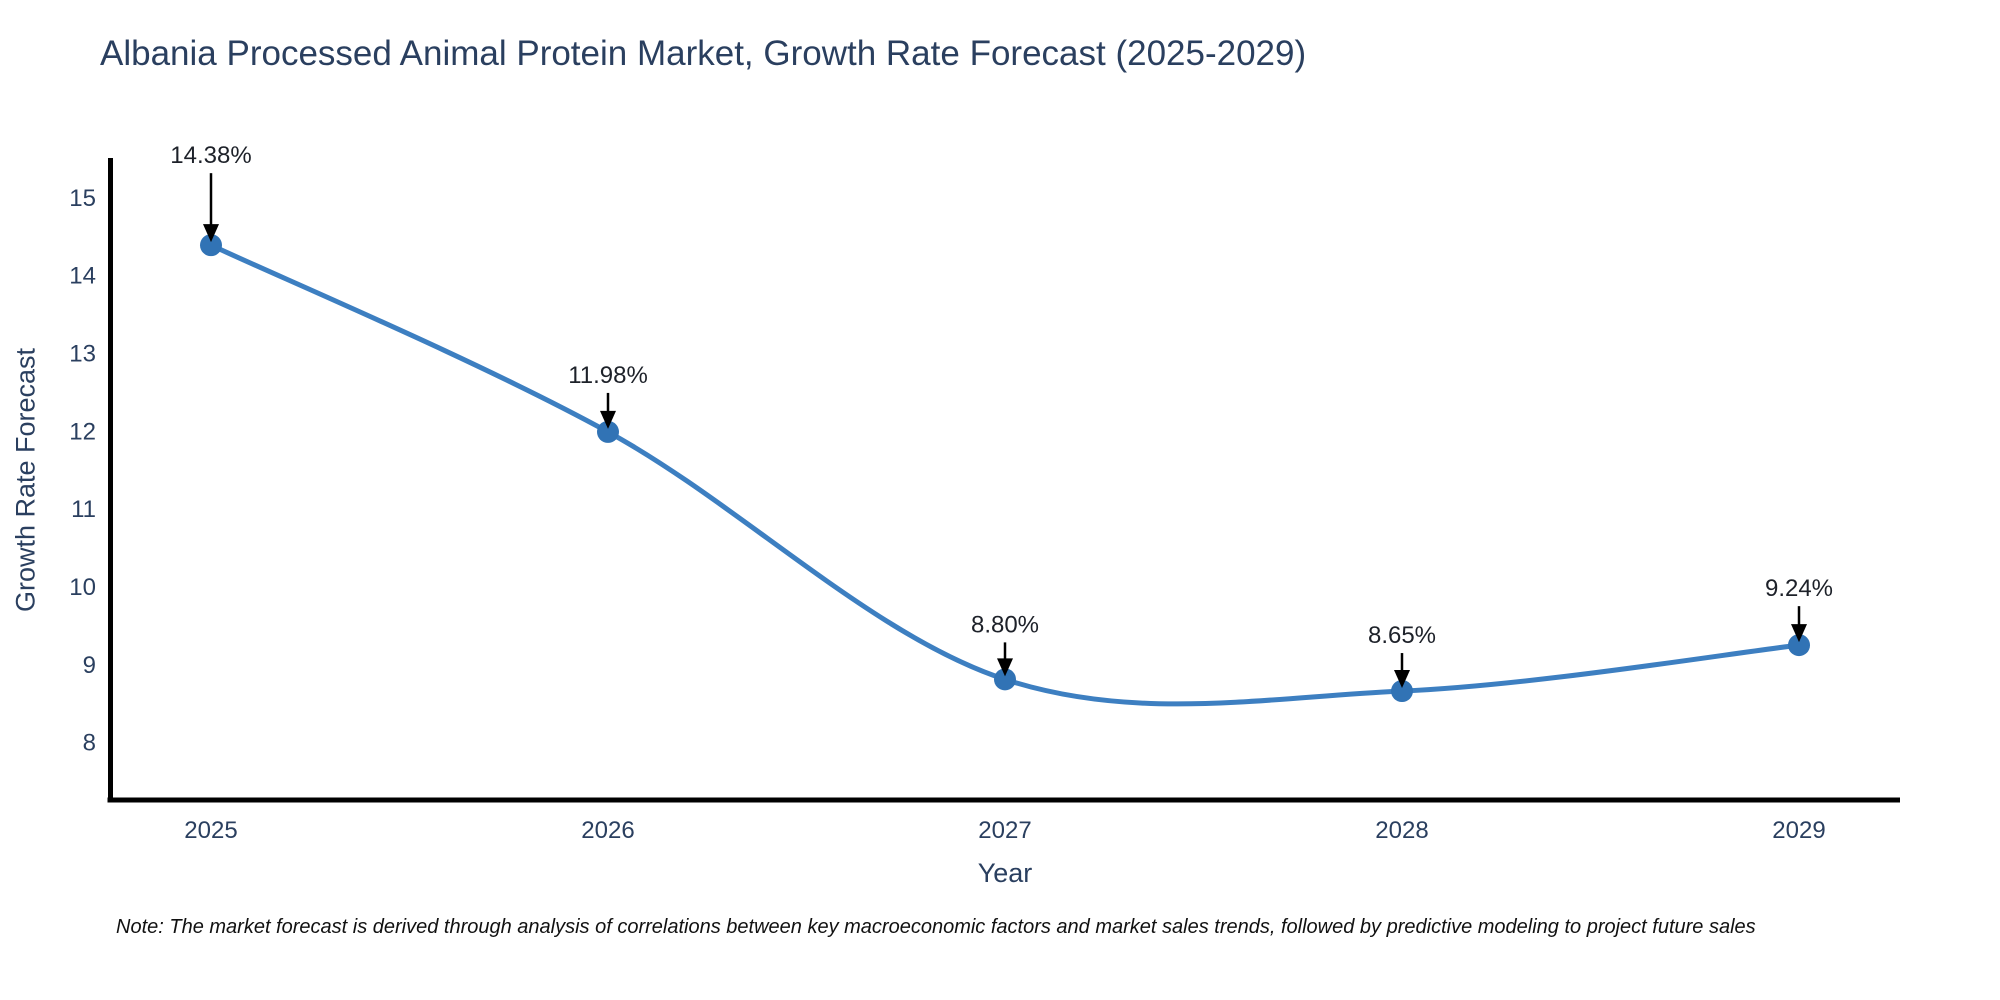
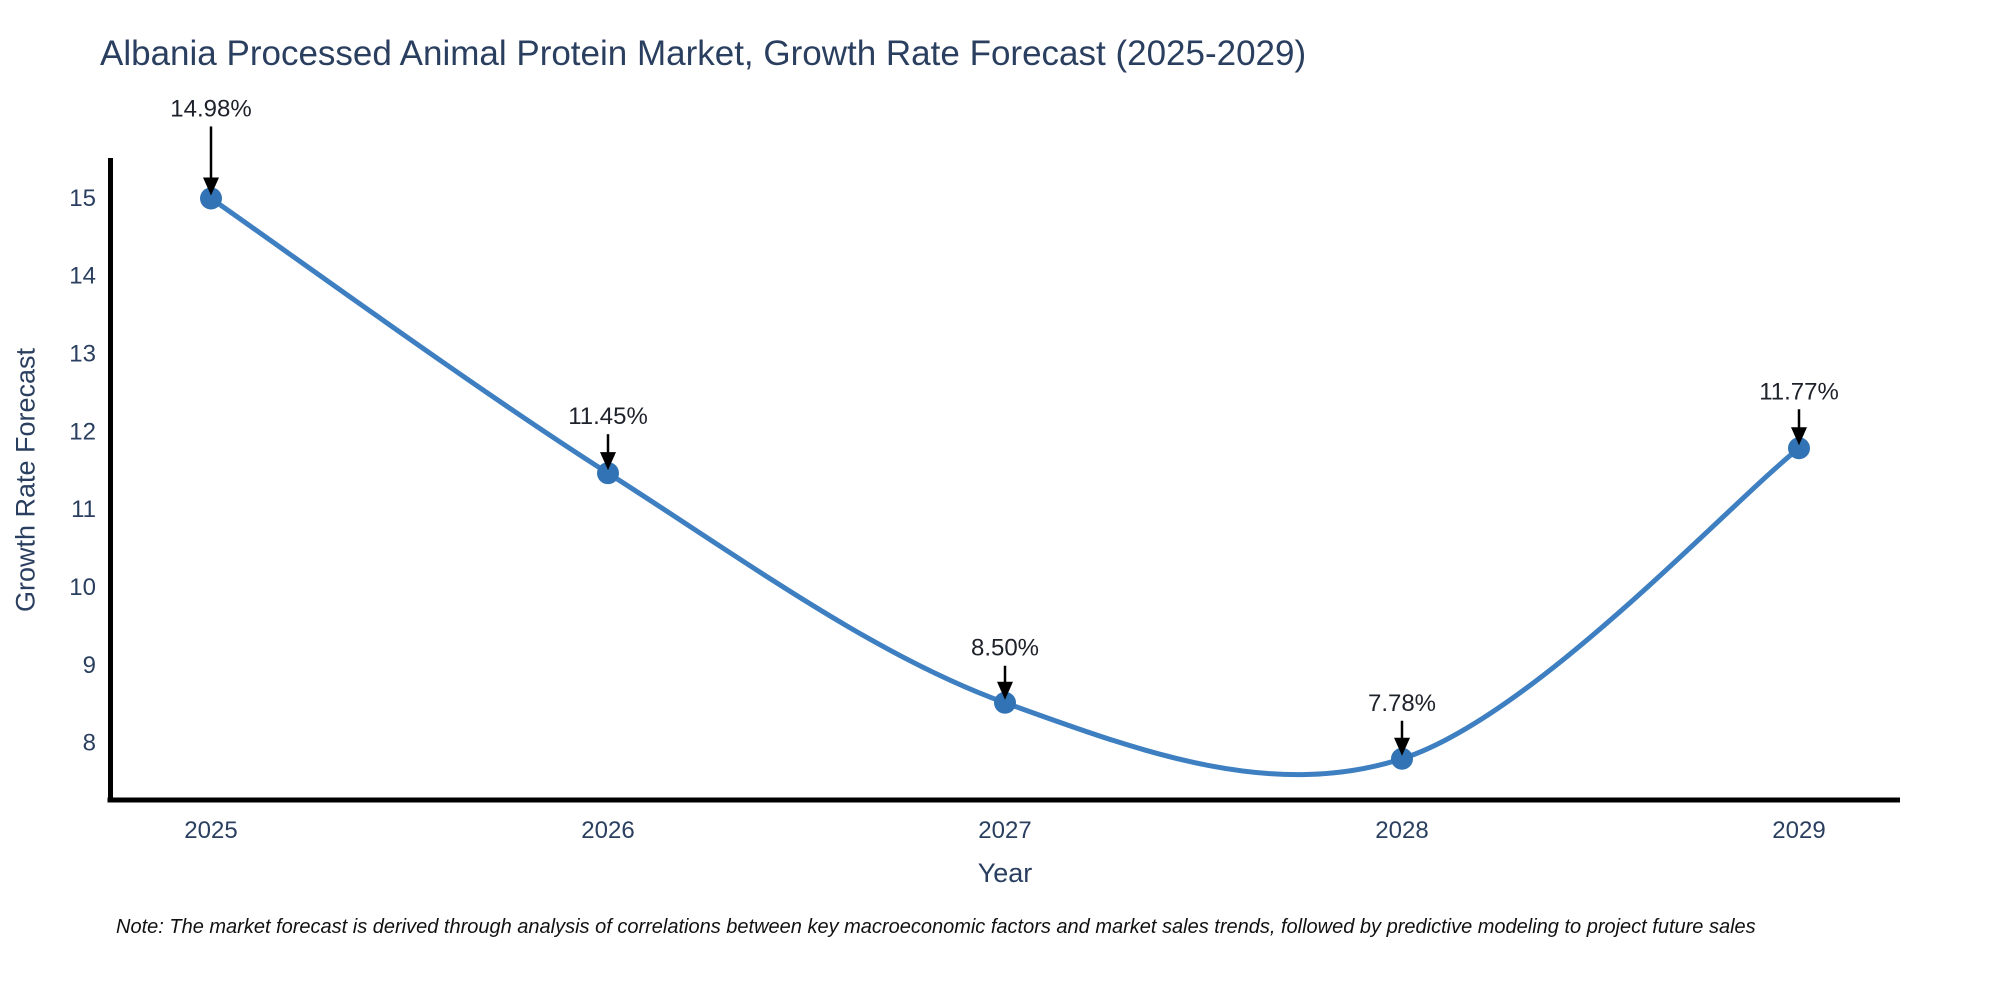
2025: 14.38% -> 14.98%
2026: 11.98% -> 11.45%
2027: 8.80% -> 8.50%
2028: 8.65% -> 7.78%
2029: 9.24% -> 11.77%
